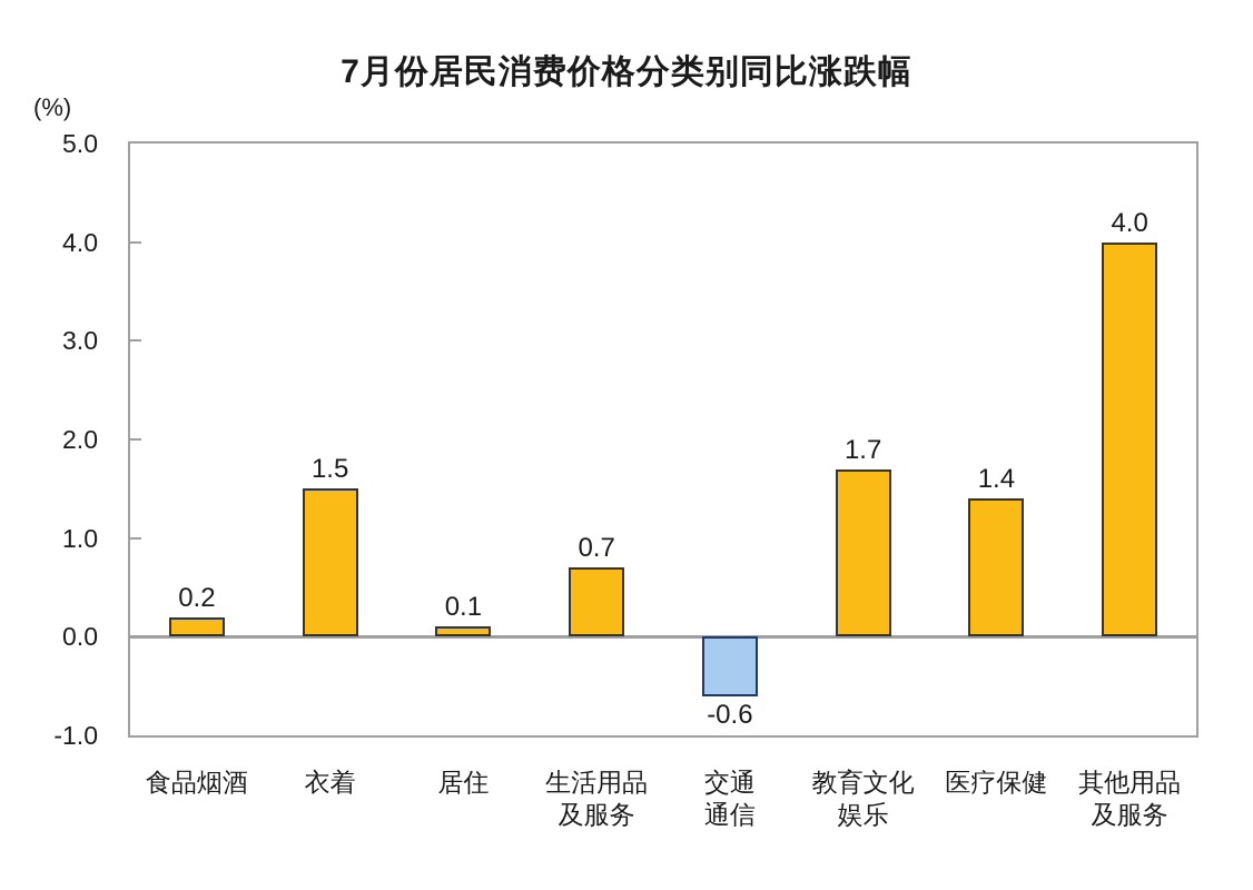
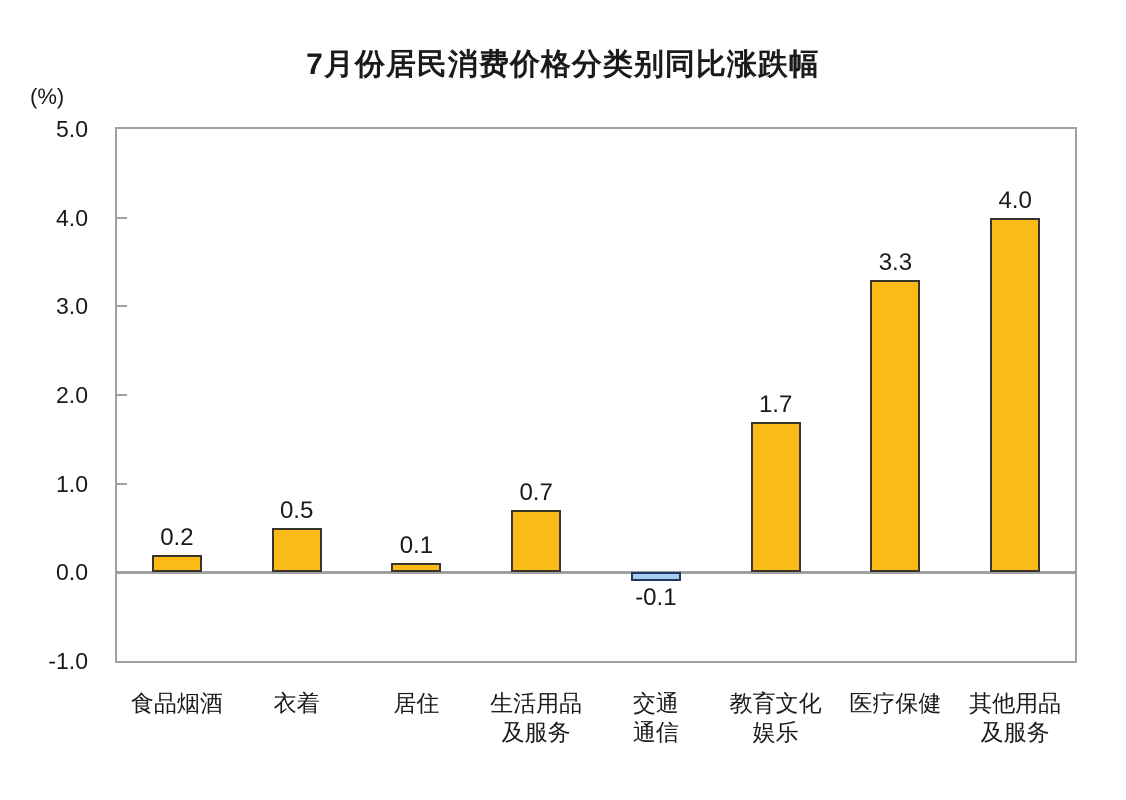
衣着: 1.5 -> 0.5
交通通信: -0.6 -> -0.1
医疗保健: 1.4 -> 3.3
